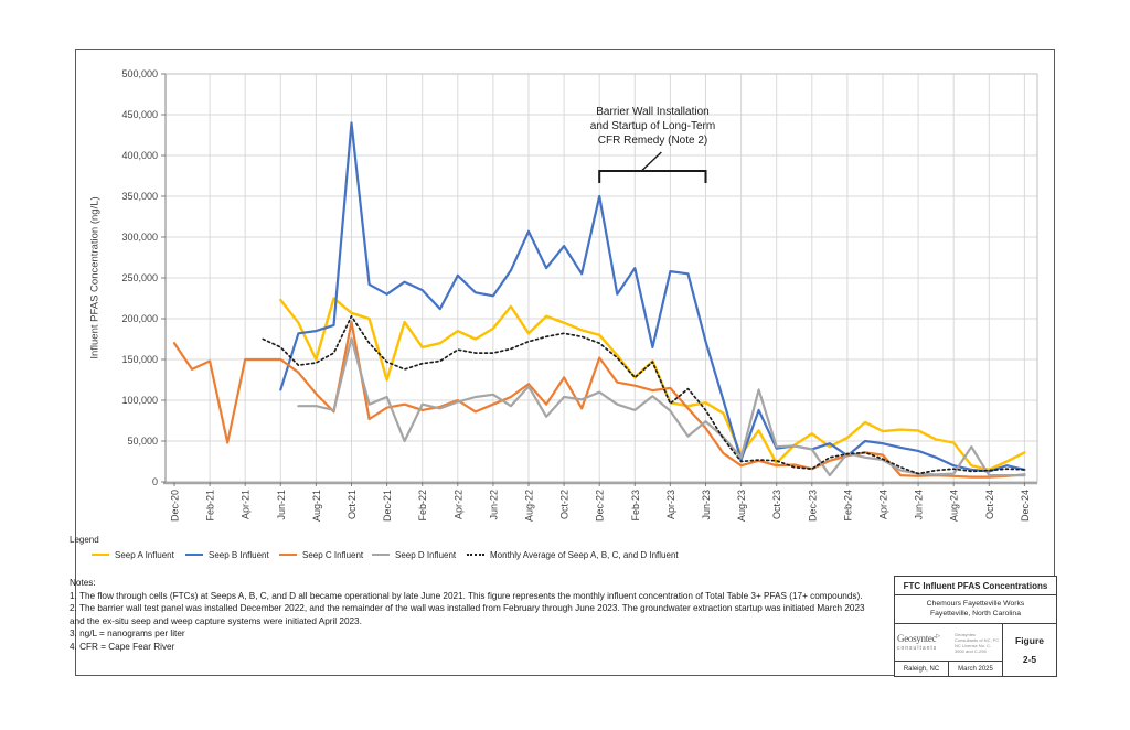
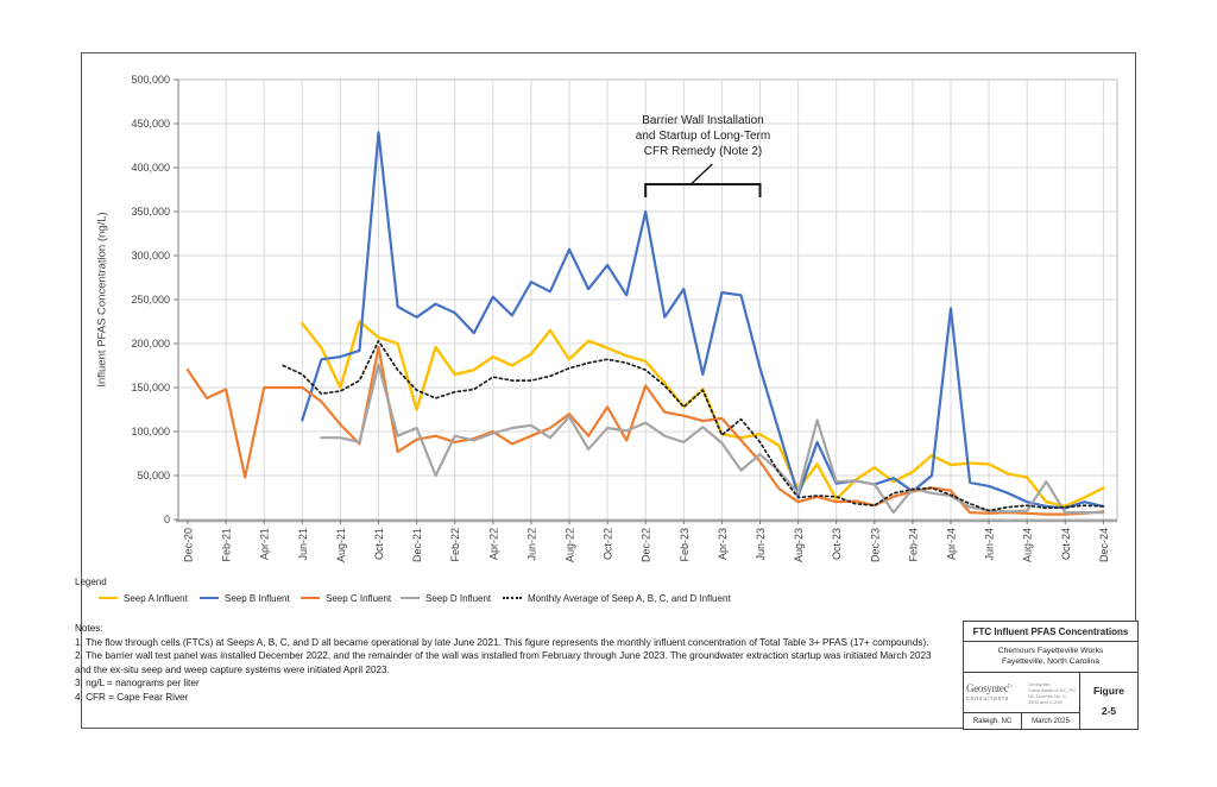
Seep B Influent/Jun-22: 230000 -> 270000
Seep B Influent/Apr-24: 50000 -> 240000
